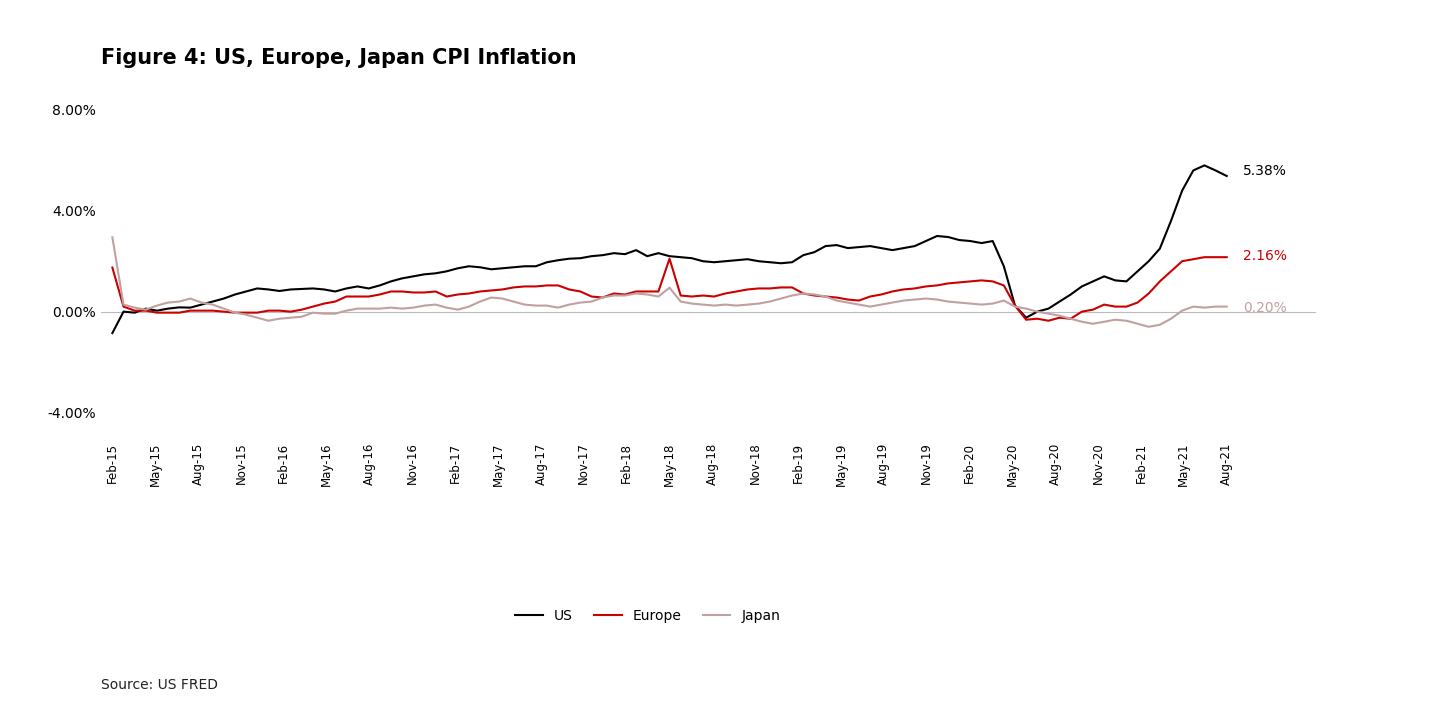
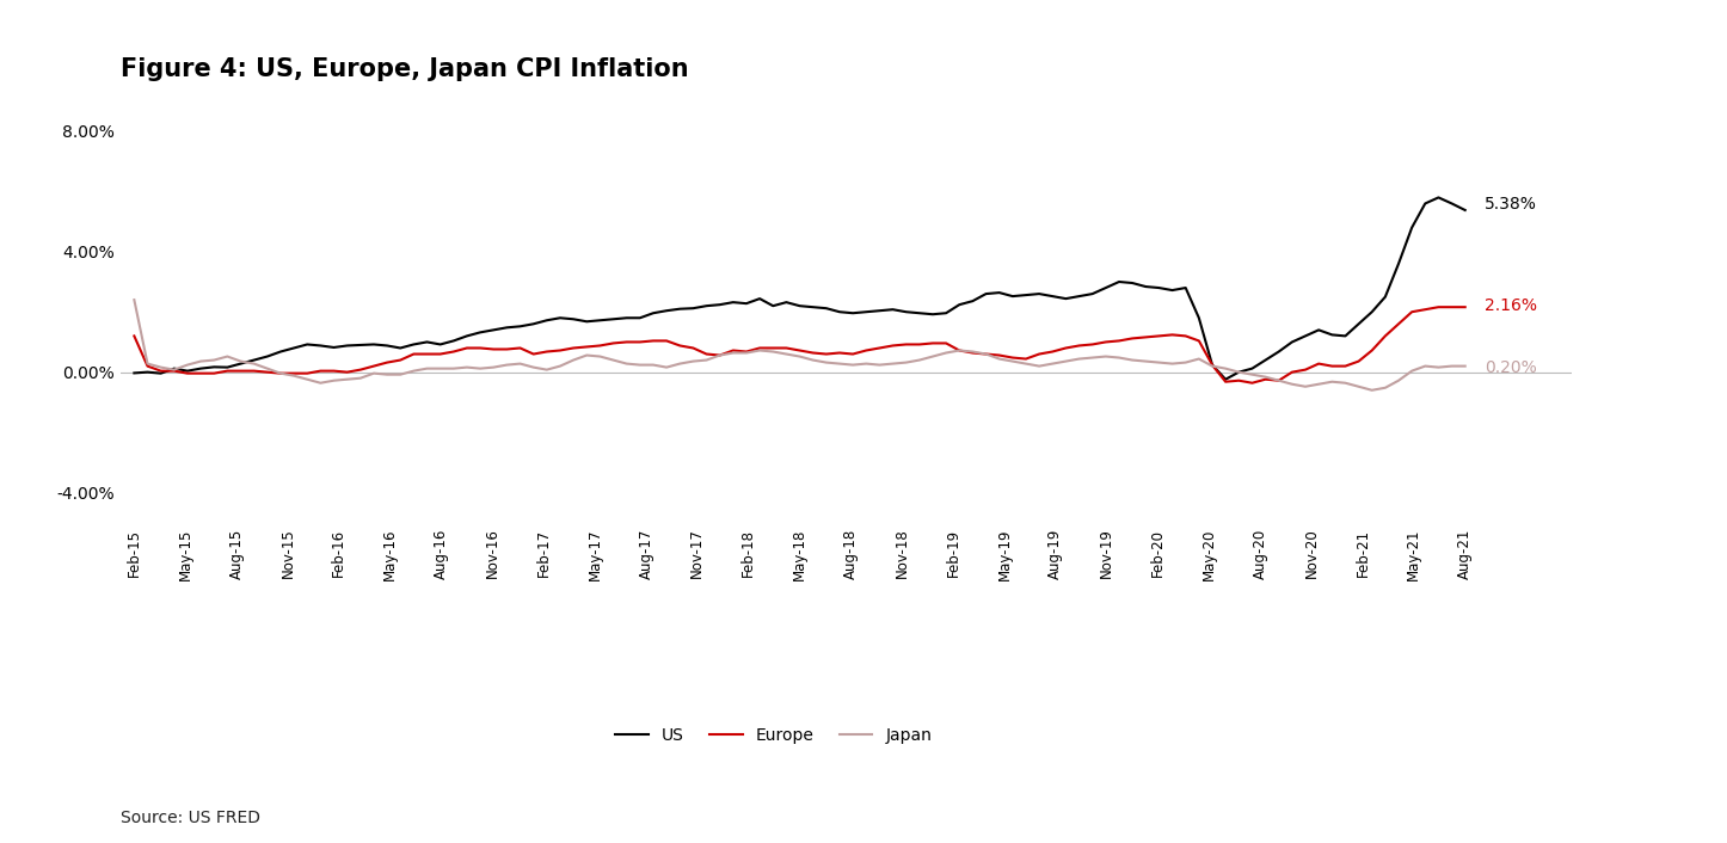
US/Feb-15: -0.85% -> -0.03%
Europe/Feb-15: 1.75% -> 1.20%
Japan/Feb-15: 2.95% -> 2.40%
Europe/May-18: 2.10% -> 0.72%
Japan/May-18: 0.95% -> 0.52%
